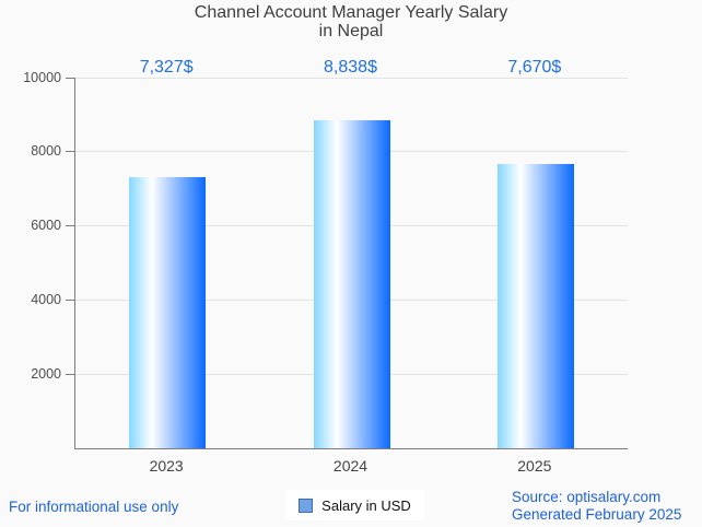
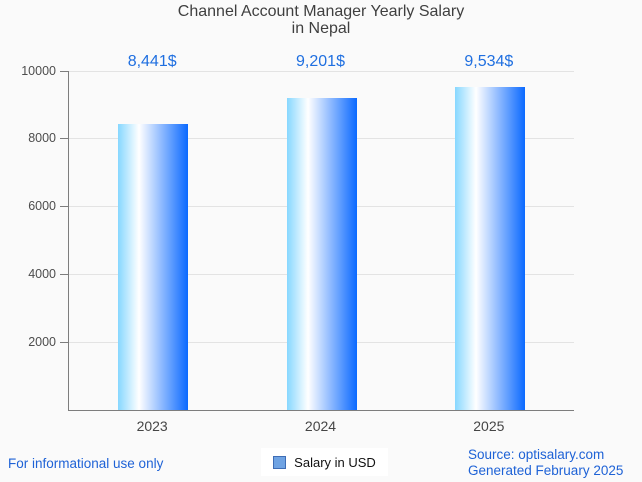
2023: 7,327 -> 8,441
2024: 8,838 -> 9,201
2025: 7,670 -> 9,534
